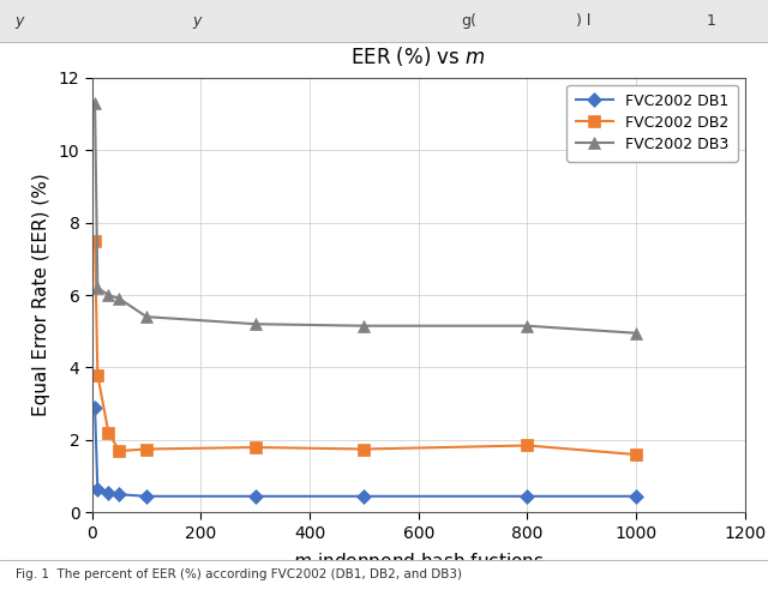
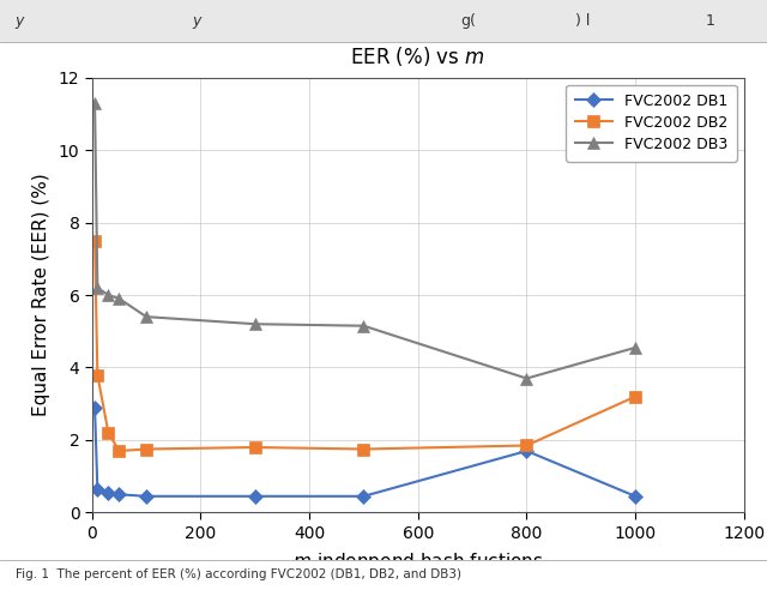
FVC2002 DB1/800: 0.45 -> 1.70
FVC2002 DB3/800: 5.15 -> 3.70
FVC2002 DB2/1000: 1.60 -> 3.20
FVC2002 DB3/1000: 4.95 -> 4.55
